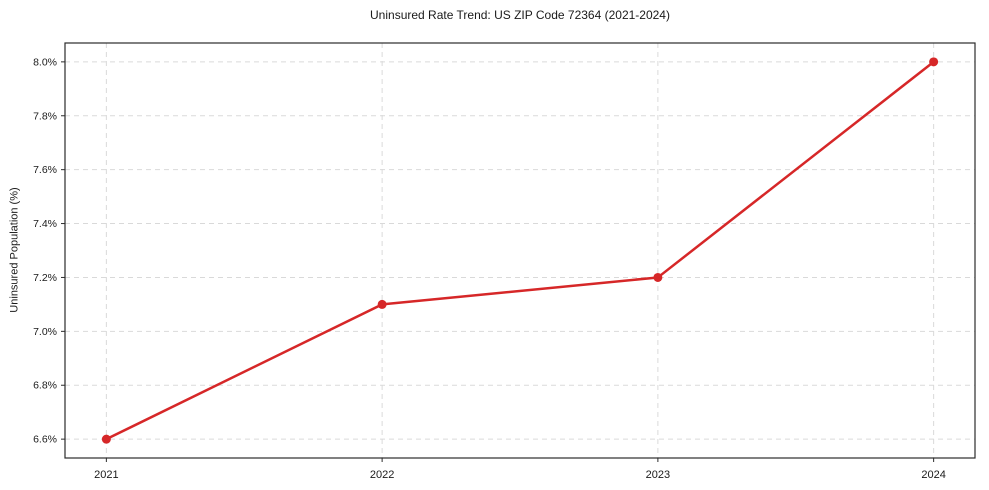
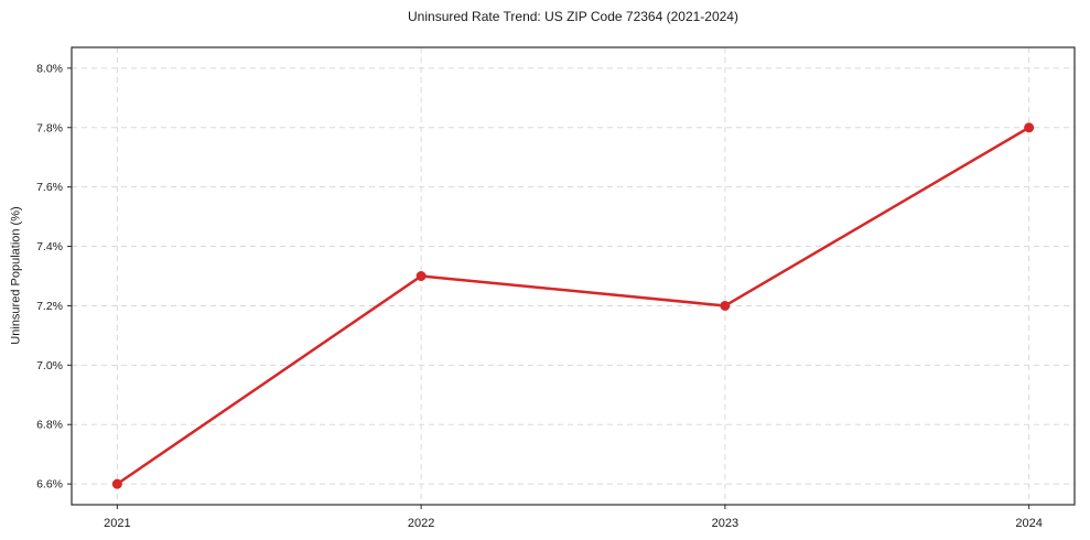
2022: 7.1% -> 7.3%
2024: 8.0% -> 7.8%
